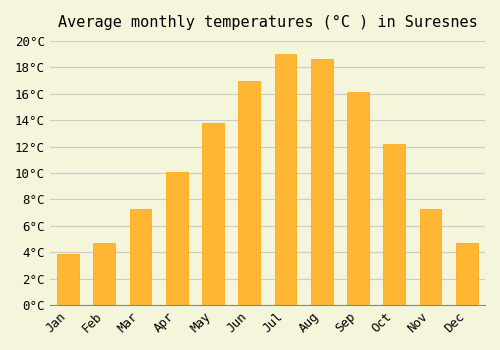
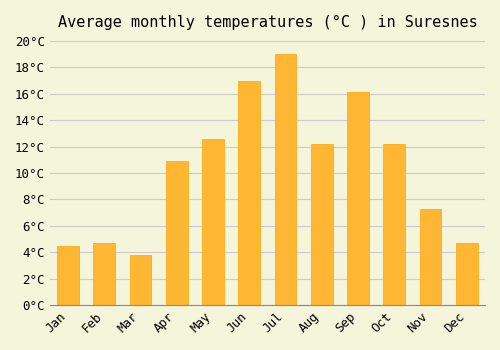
Jan: 3.9°C -> 4.5°C
Mar: 7.3°C -> 3.8°C
Apr: 10.1°C -> 10.9°C
May: 13.8°C -> 12.6°C
Aug: 18.6°C -> 12.2°C
